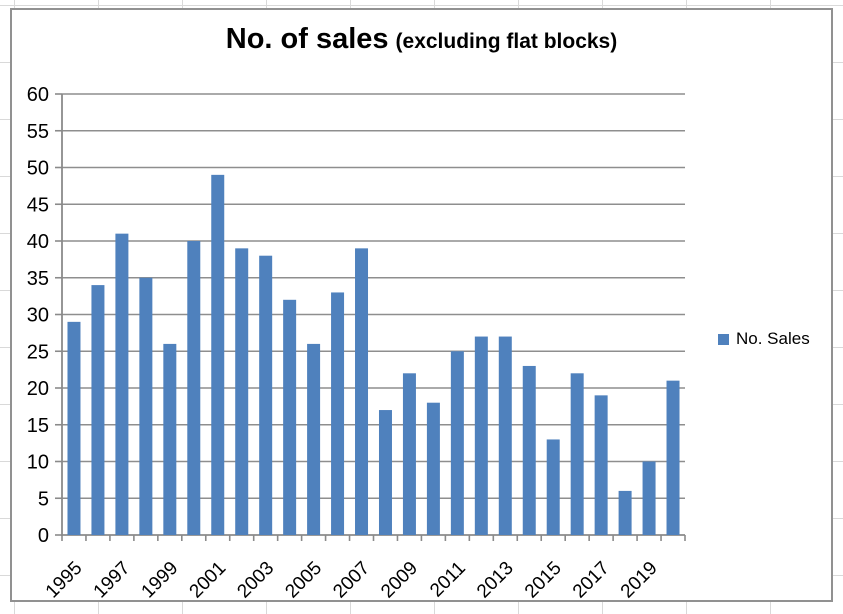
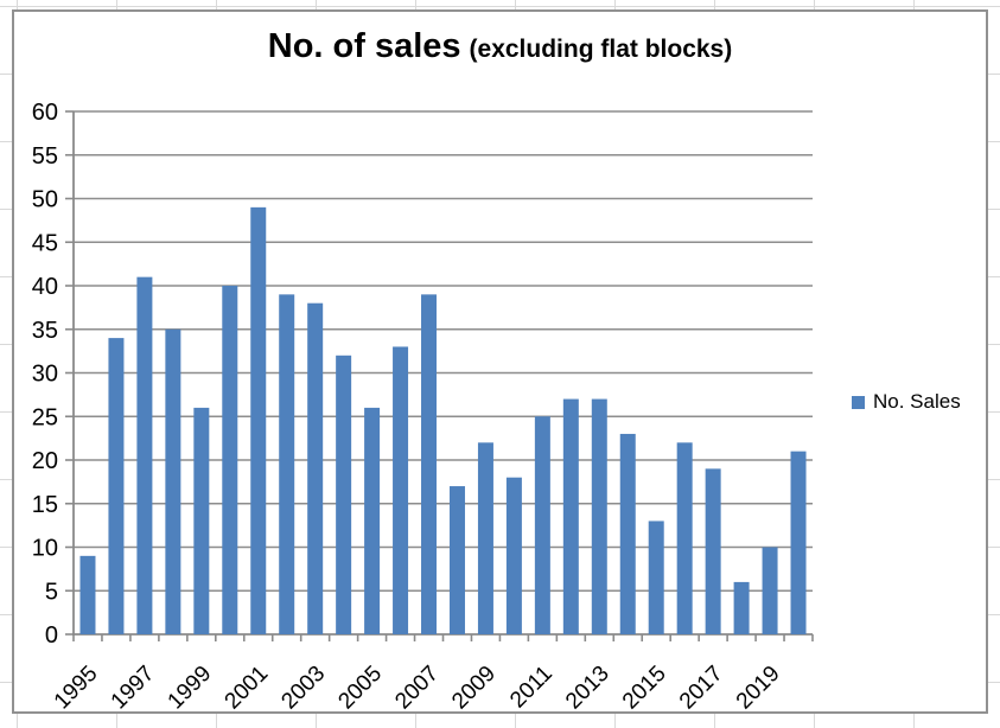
1995: 29 -> 9
